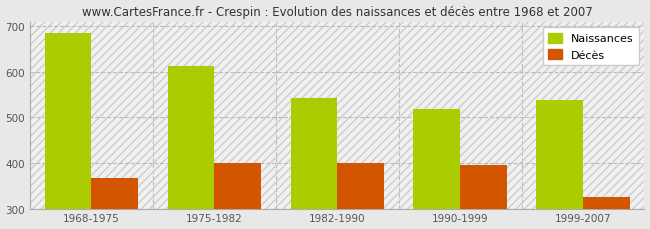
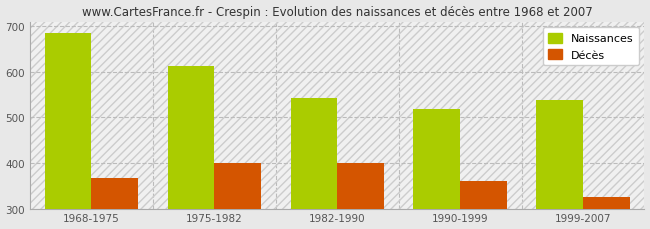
Décès/1990-1999: 395 -> 360
